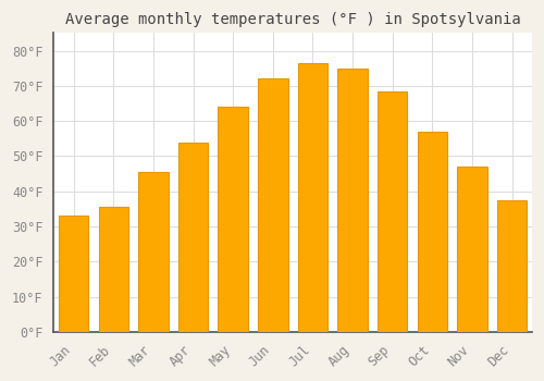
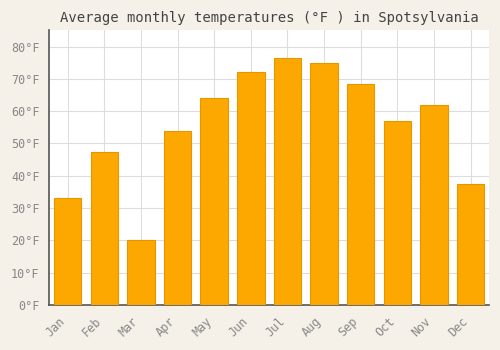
Feb: 35.5°F -> 47.5°F
Mar: 45.5°F -> 20.0°F
Nov: 47.0°F -> 62.0°F
